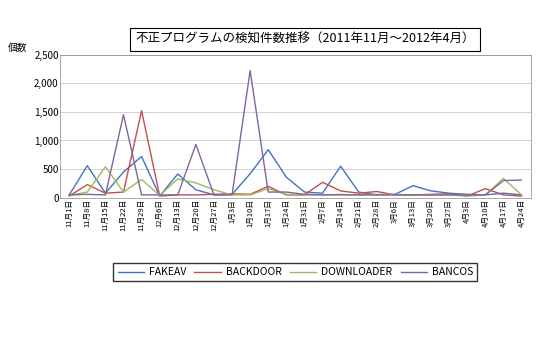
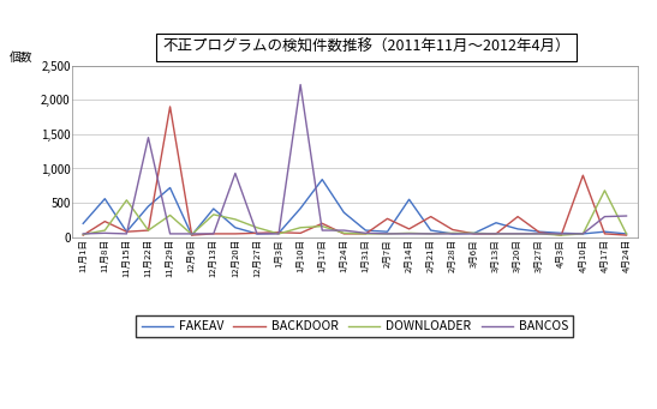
FAKEAV/11月1日: 50 -> 200
BACKDOOR/11月29日: 1,520 -> 1,900
DOWNLOADER/1月10日: 50 -> 140
BACKDOOR/2月21日: 80 -> 300
BACKDOOR/3月20日: 60 -> 300
BACKDOOR/4月10日: 160 -> 900
DOWNLOADER/4月17日: 340 -> 680
